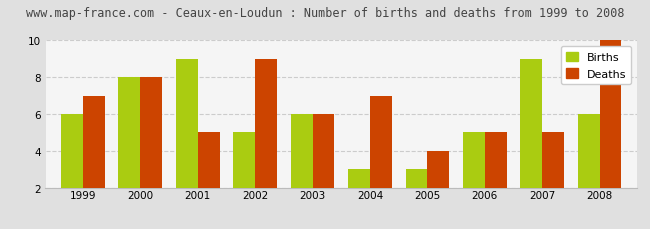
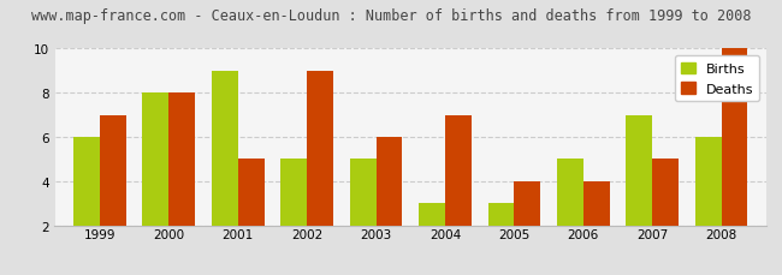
Births/2003: 6 -> 5
Deaths/2006: 5 -> 4
Births/2007: 9 -> 7
